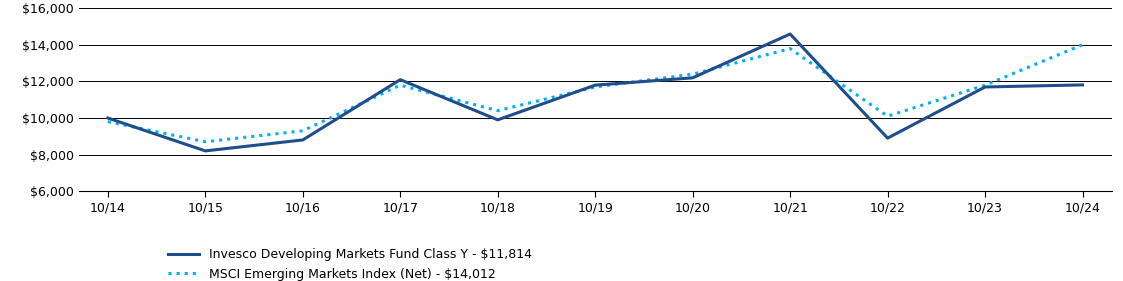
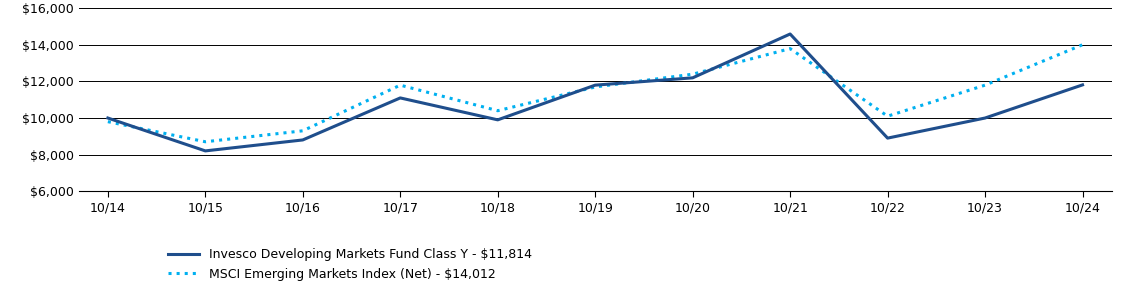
Invesco Developing Markets Fund Class Y - $11,814/10/17: $12,100 -> $11,100
Invesco Developing Markets Fund Class Y - $11,814/10/23: $11,700 -> $10,000
